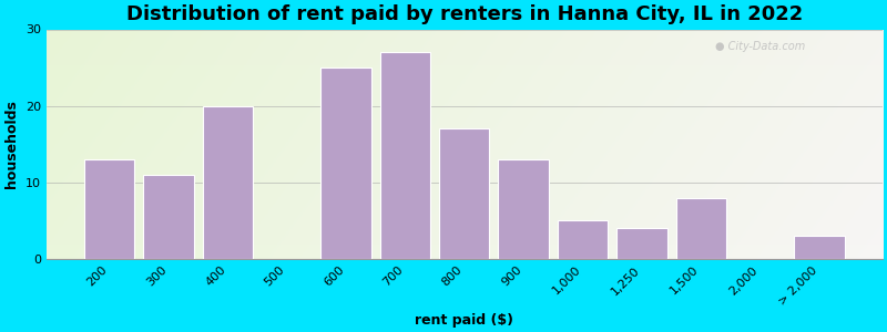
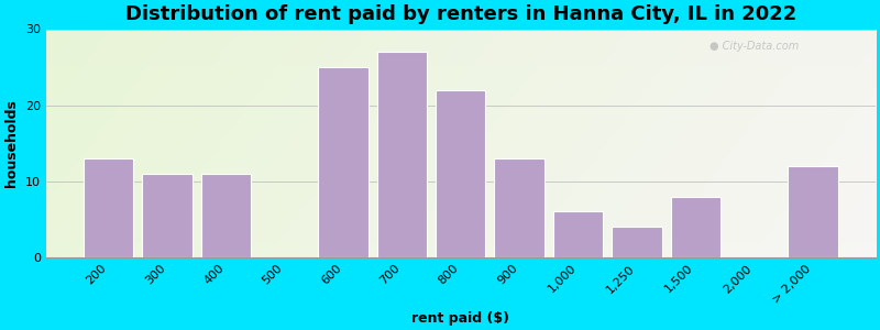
400: 20 -> 11
800: 17 -> 22
1,000: 5 -> 6
> 2,000: 3 -> 12
